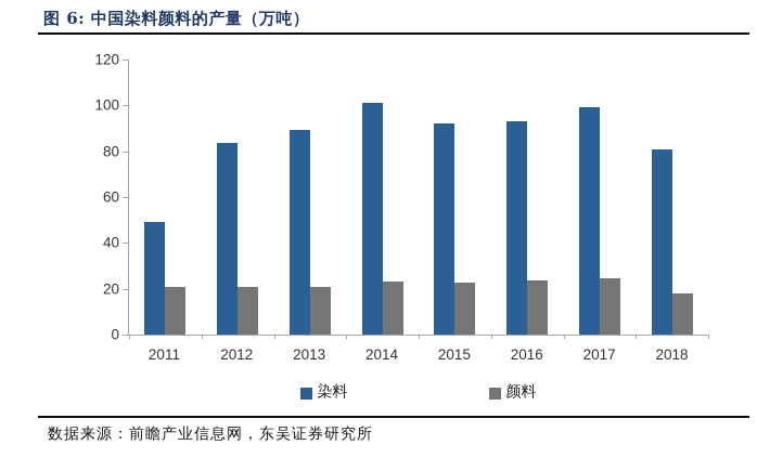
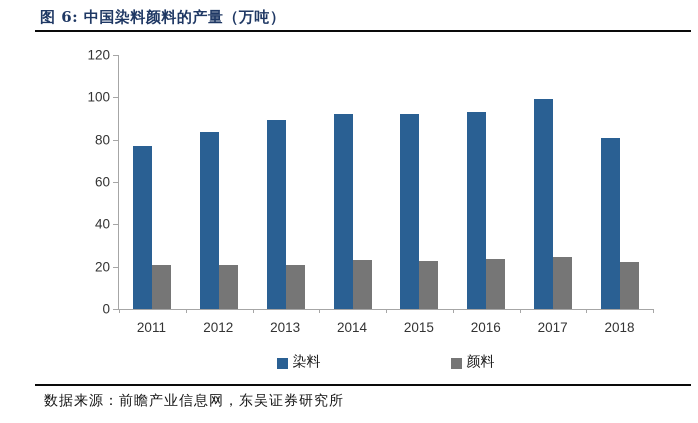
染料/2011: 49 -> 77
染料/2014: 101 -> 92
颜料/2018: 18 -> 22
